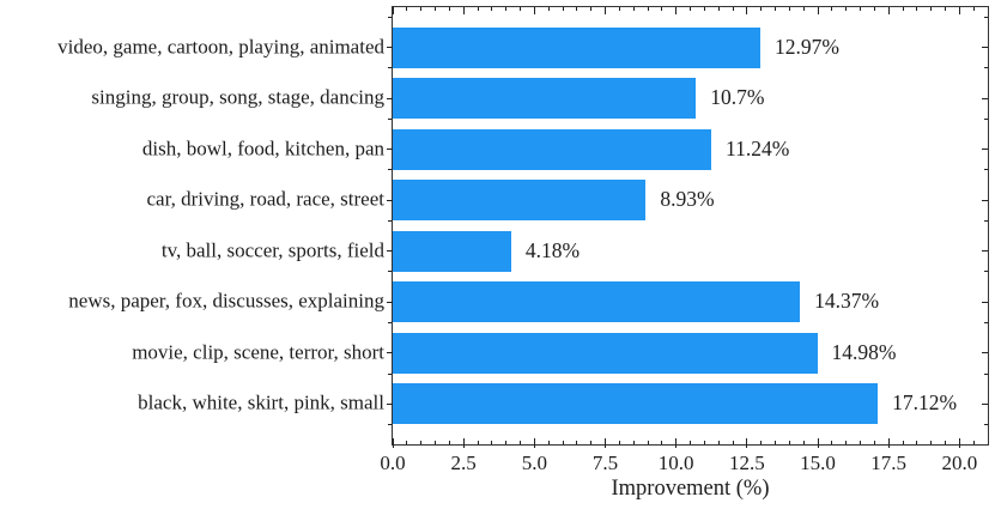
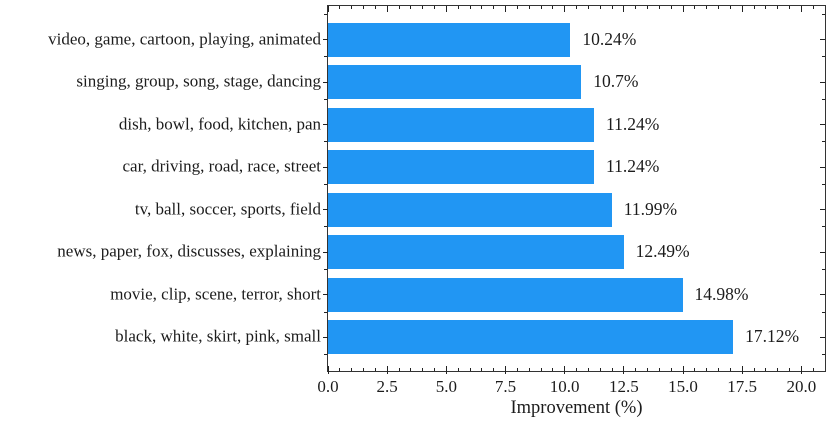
video, game, cartoon, playing, animated: 12.97% -> 10.24%
car, driving, road, race, street: 8.93% -> 11.24%
tv, ball, soccer, sports, field: 4.18% -> 11.99%
news, paper, fox, discusses, explaining: 14.37% -> 12.49%
